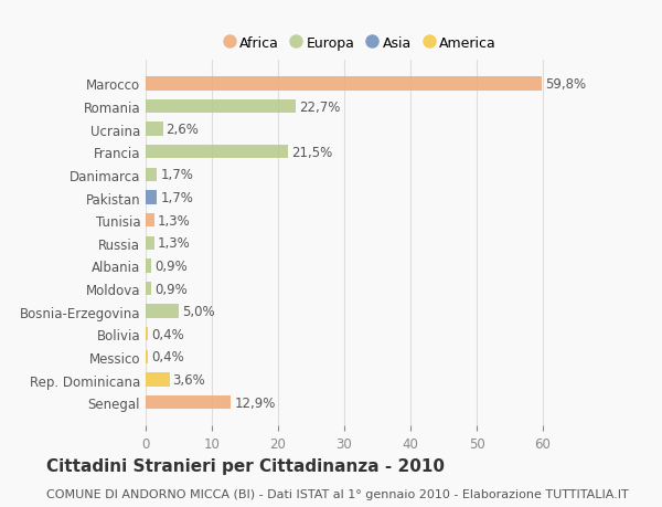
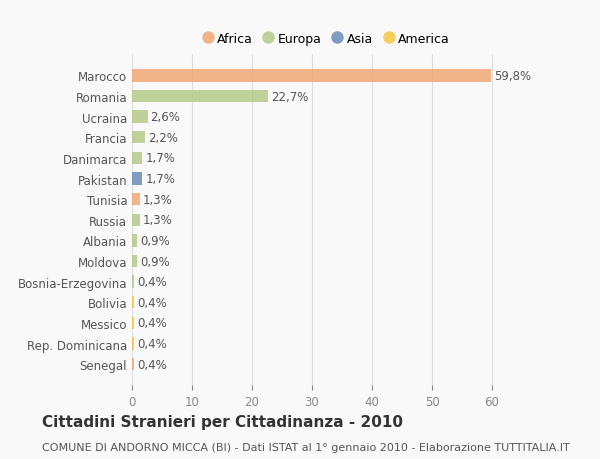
Francia: 21,5% -> 2,2%
Bosnia-Erzegovina: 5,0% -> 0,4%
Rep. Dominicana: 3,6% -> 0,4%
Senegal: 12,9% -> 0,4%
